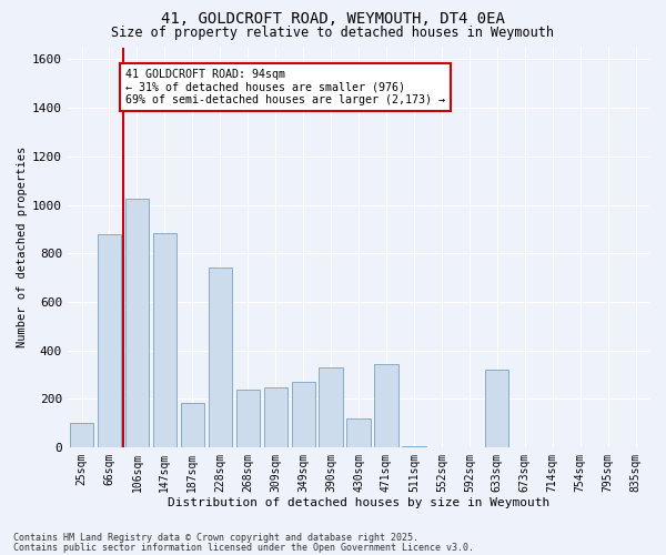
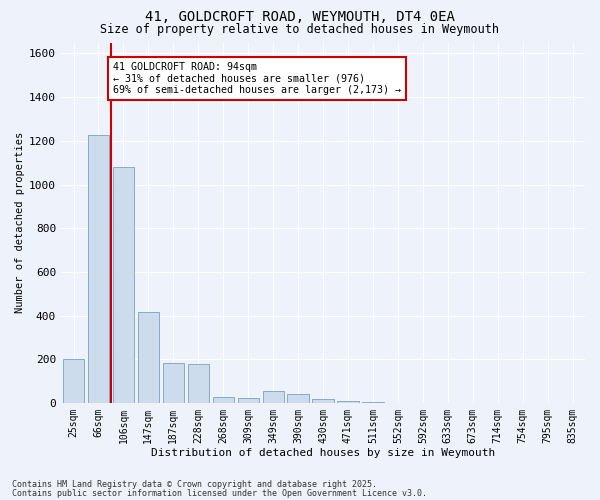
25sqm: 100 -> 200
66sqm: 880 -> 1225
106sqm: 1025 -> 1080
147sqm: 885 -> 415
228sqm: 740 -> 178
268sqm: 240 -> 28
309sqm: 250 -> 25
349sqm: 270 -> 55
390sqm: 330 -> 40
430sqm: 120 -> 20
471sqm: 345 -> 10
633sqm: 320 -> 1
